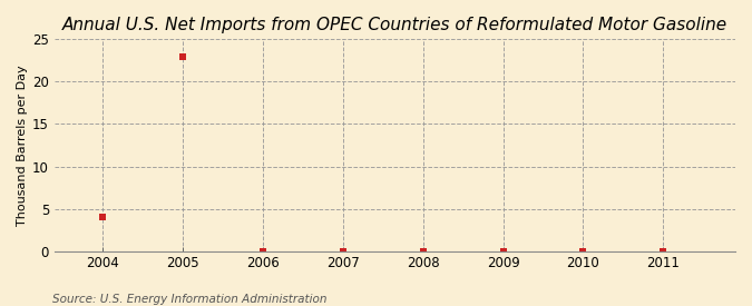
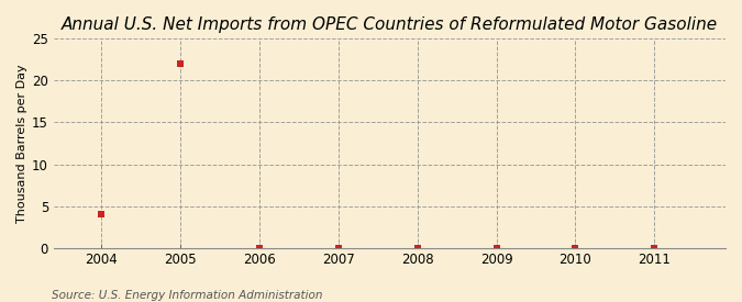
2005: 23 -> 22
